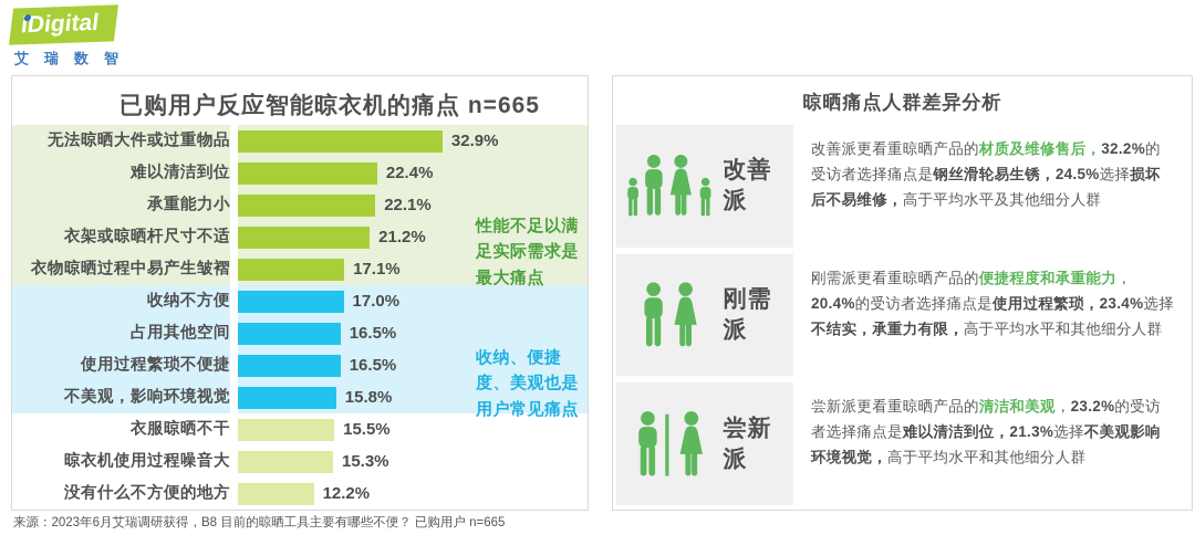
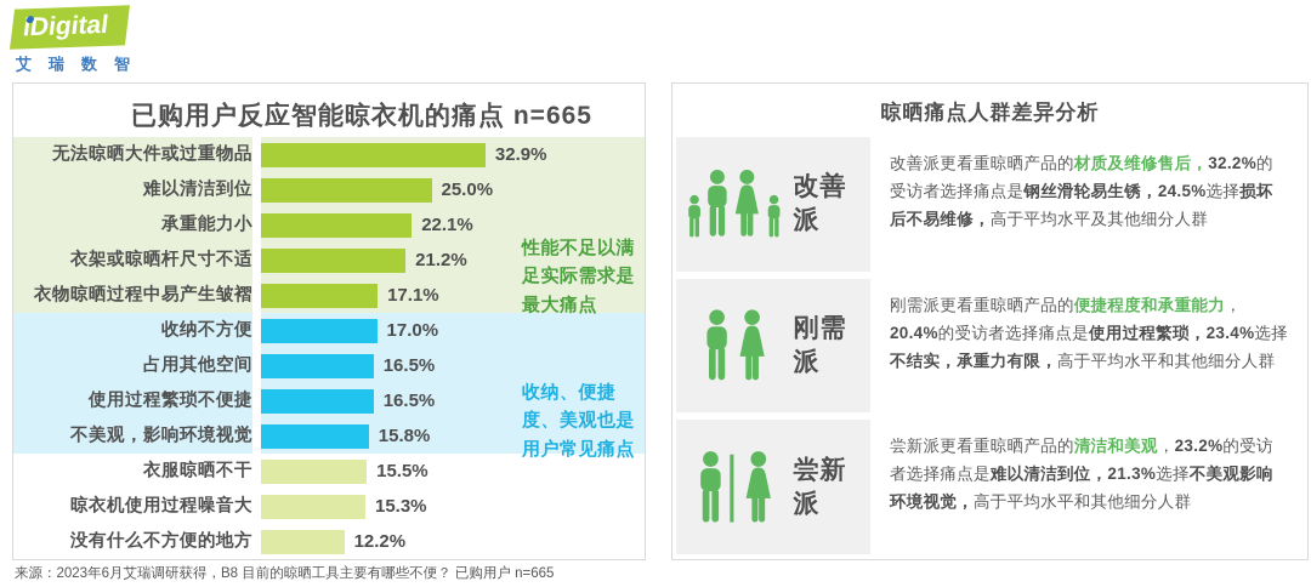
难以清洁到位: 22.4% -> 25.0%
